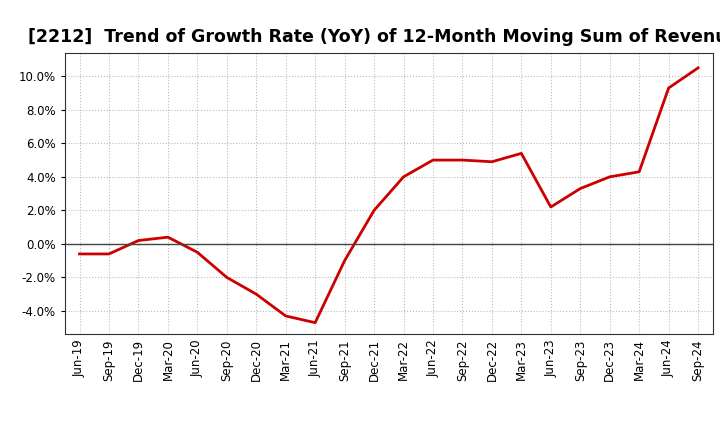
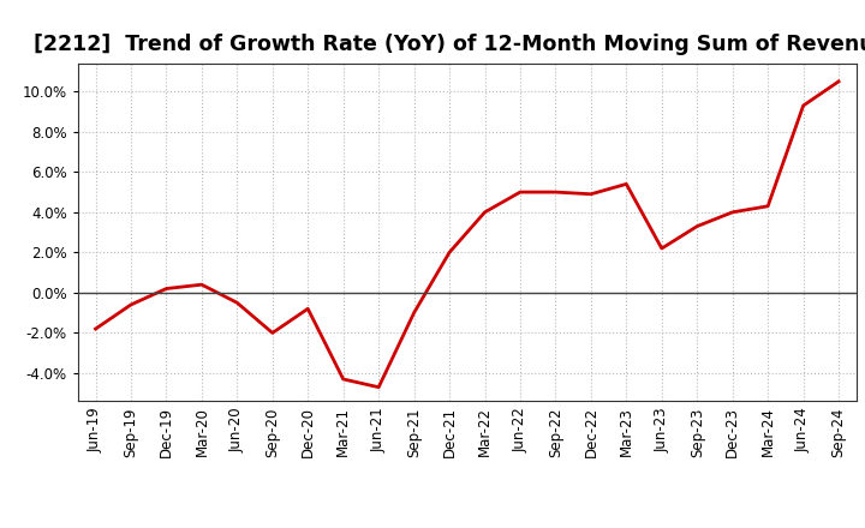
Jun-19: -0.6% -> -1.8%
Dec-20: -3.0% -> -0.8%
